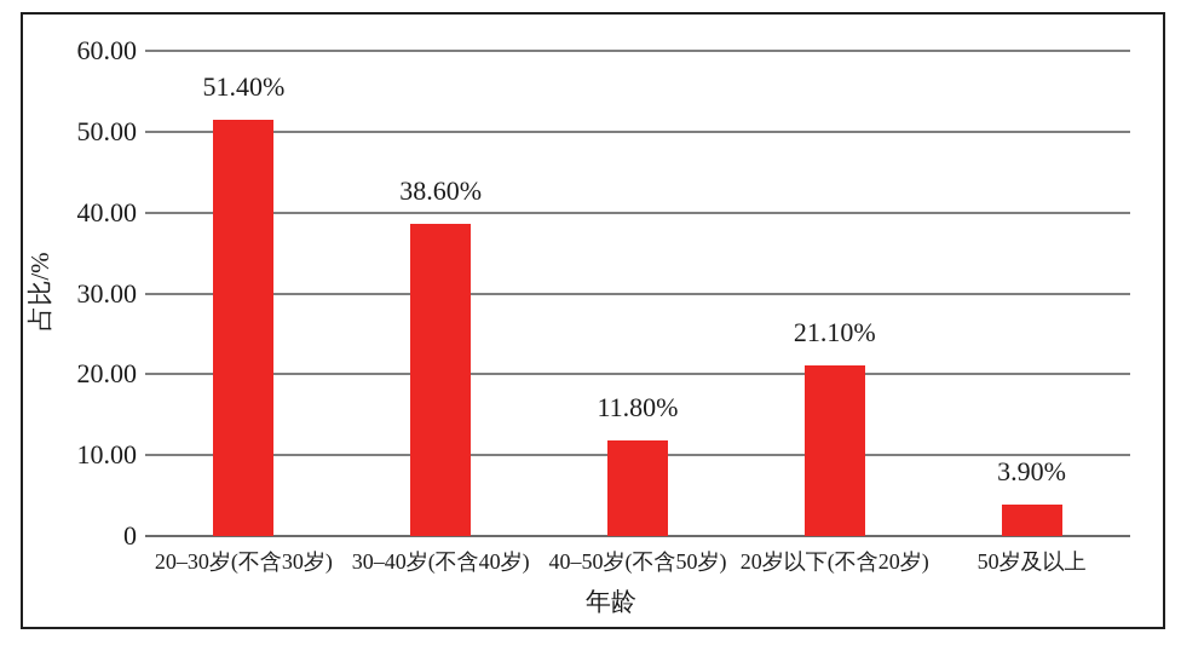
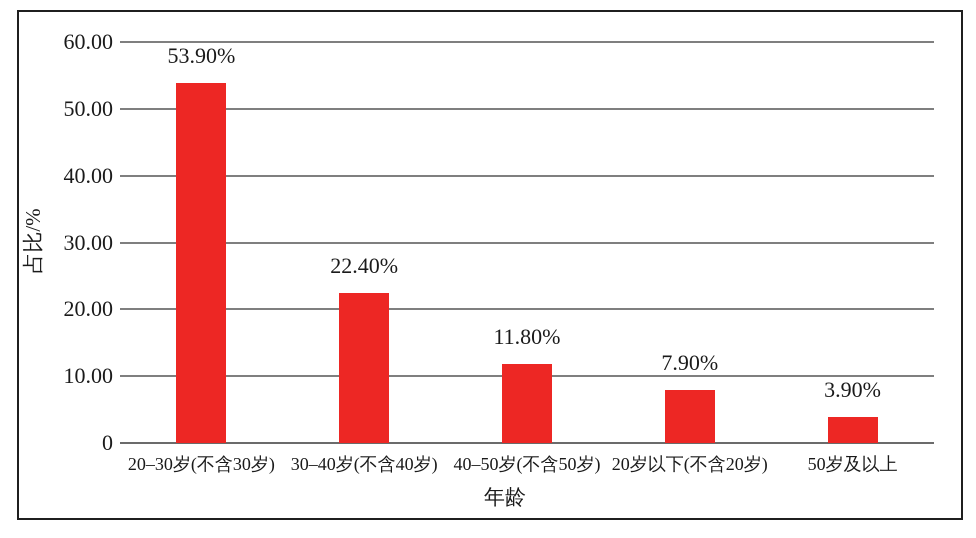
20–30岁(不含30岁): 51.40% -> 53.90%
30–40岁(不含40岁): 38.60% -> 22.40%
20岁以下(不含20岁): 21.10% -> 7.90%
